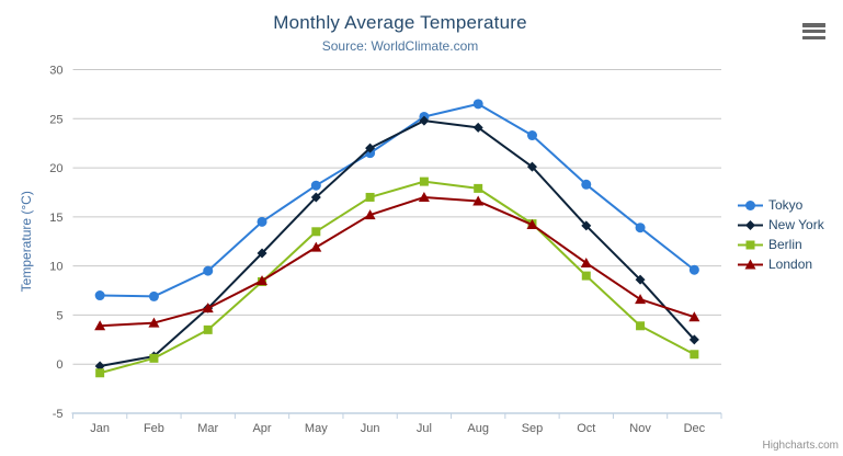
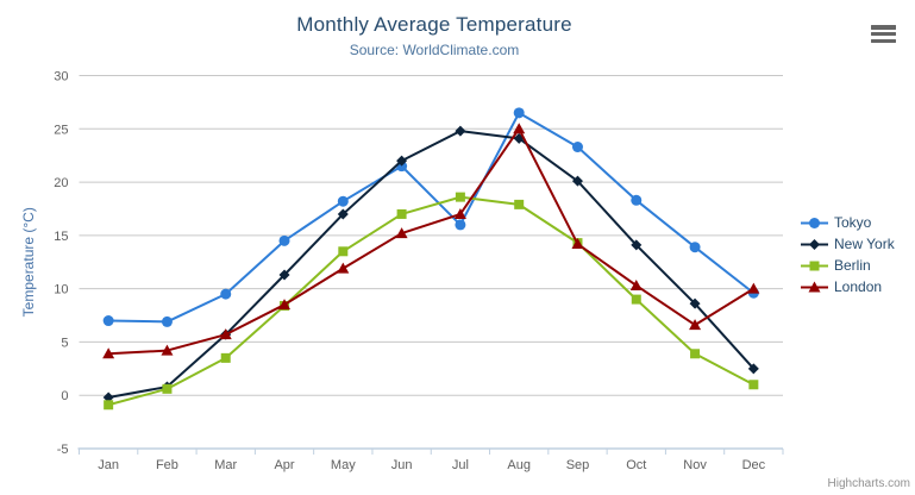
Tokyo/Jul: 25 -> 16
London/Aug: 17 -> 25
London/Dec: 5 -> 10
